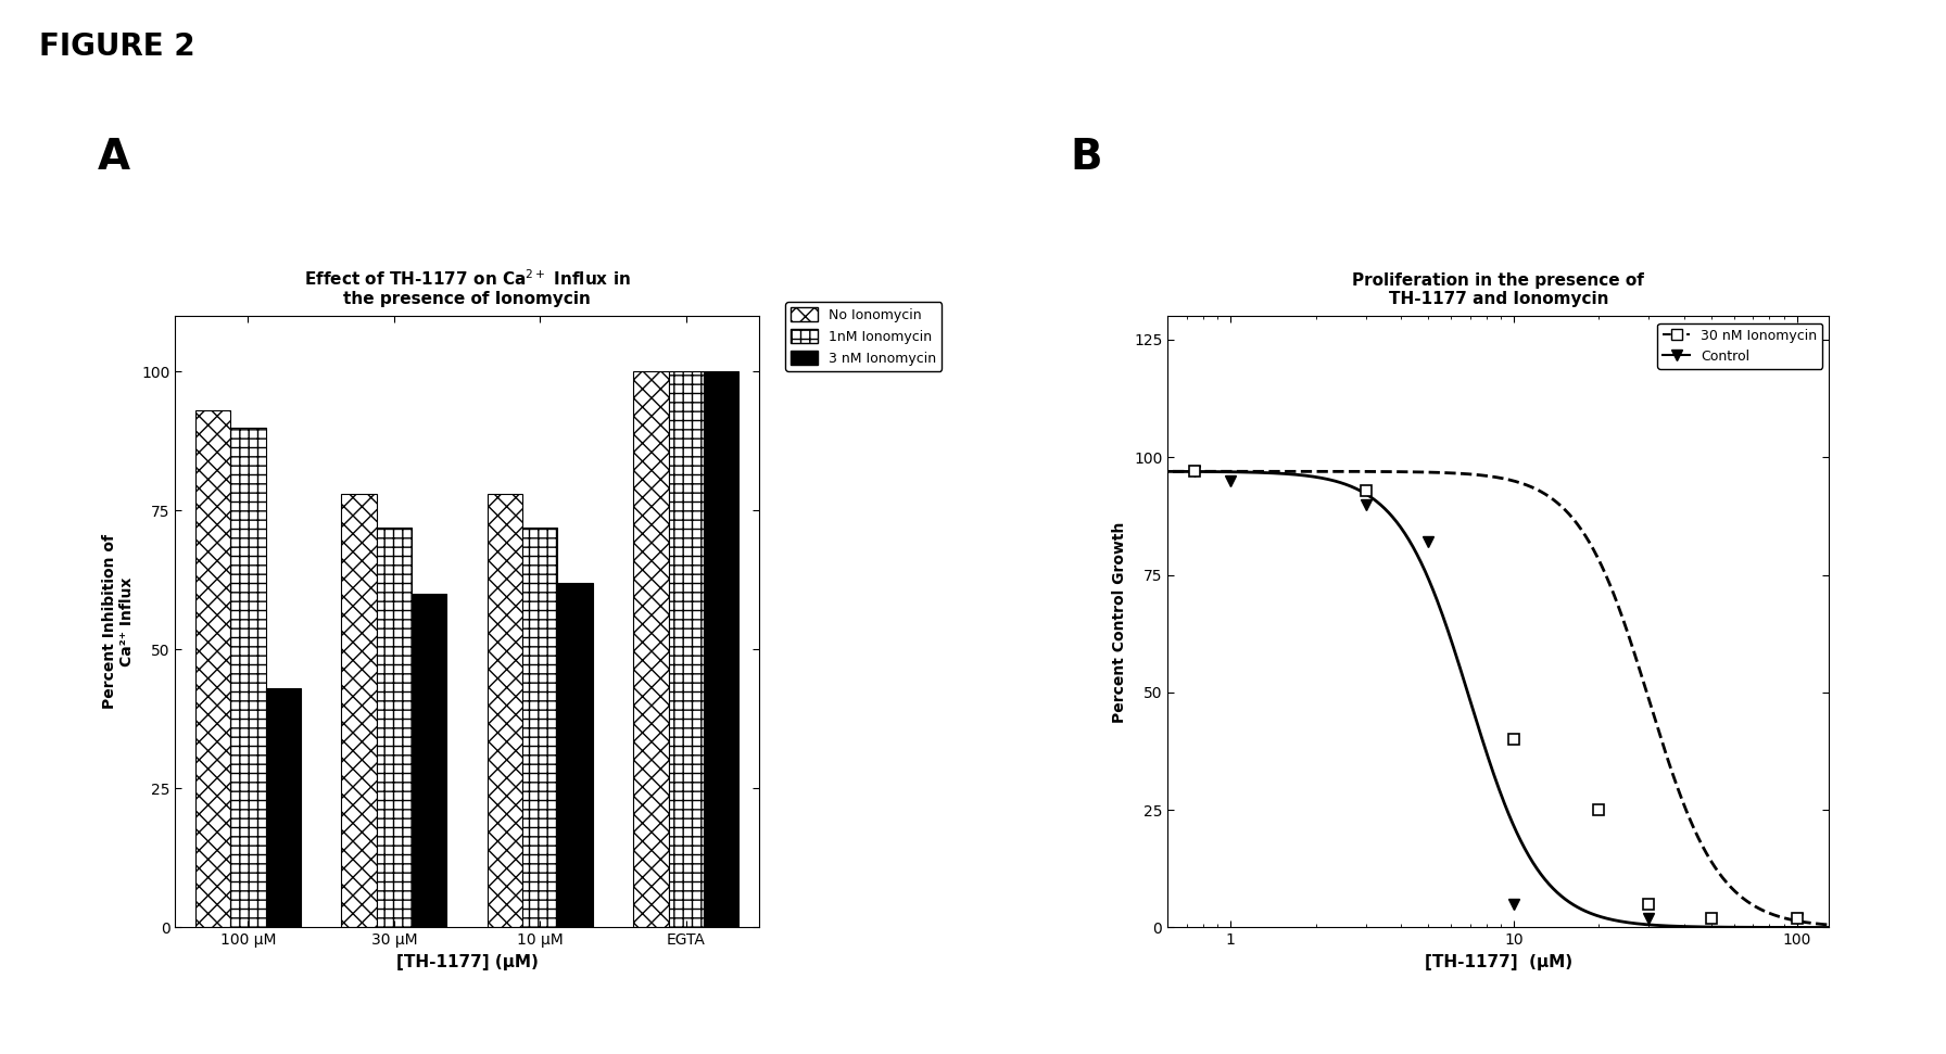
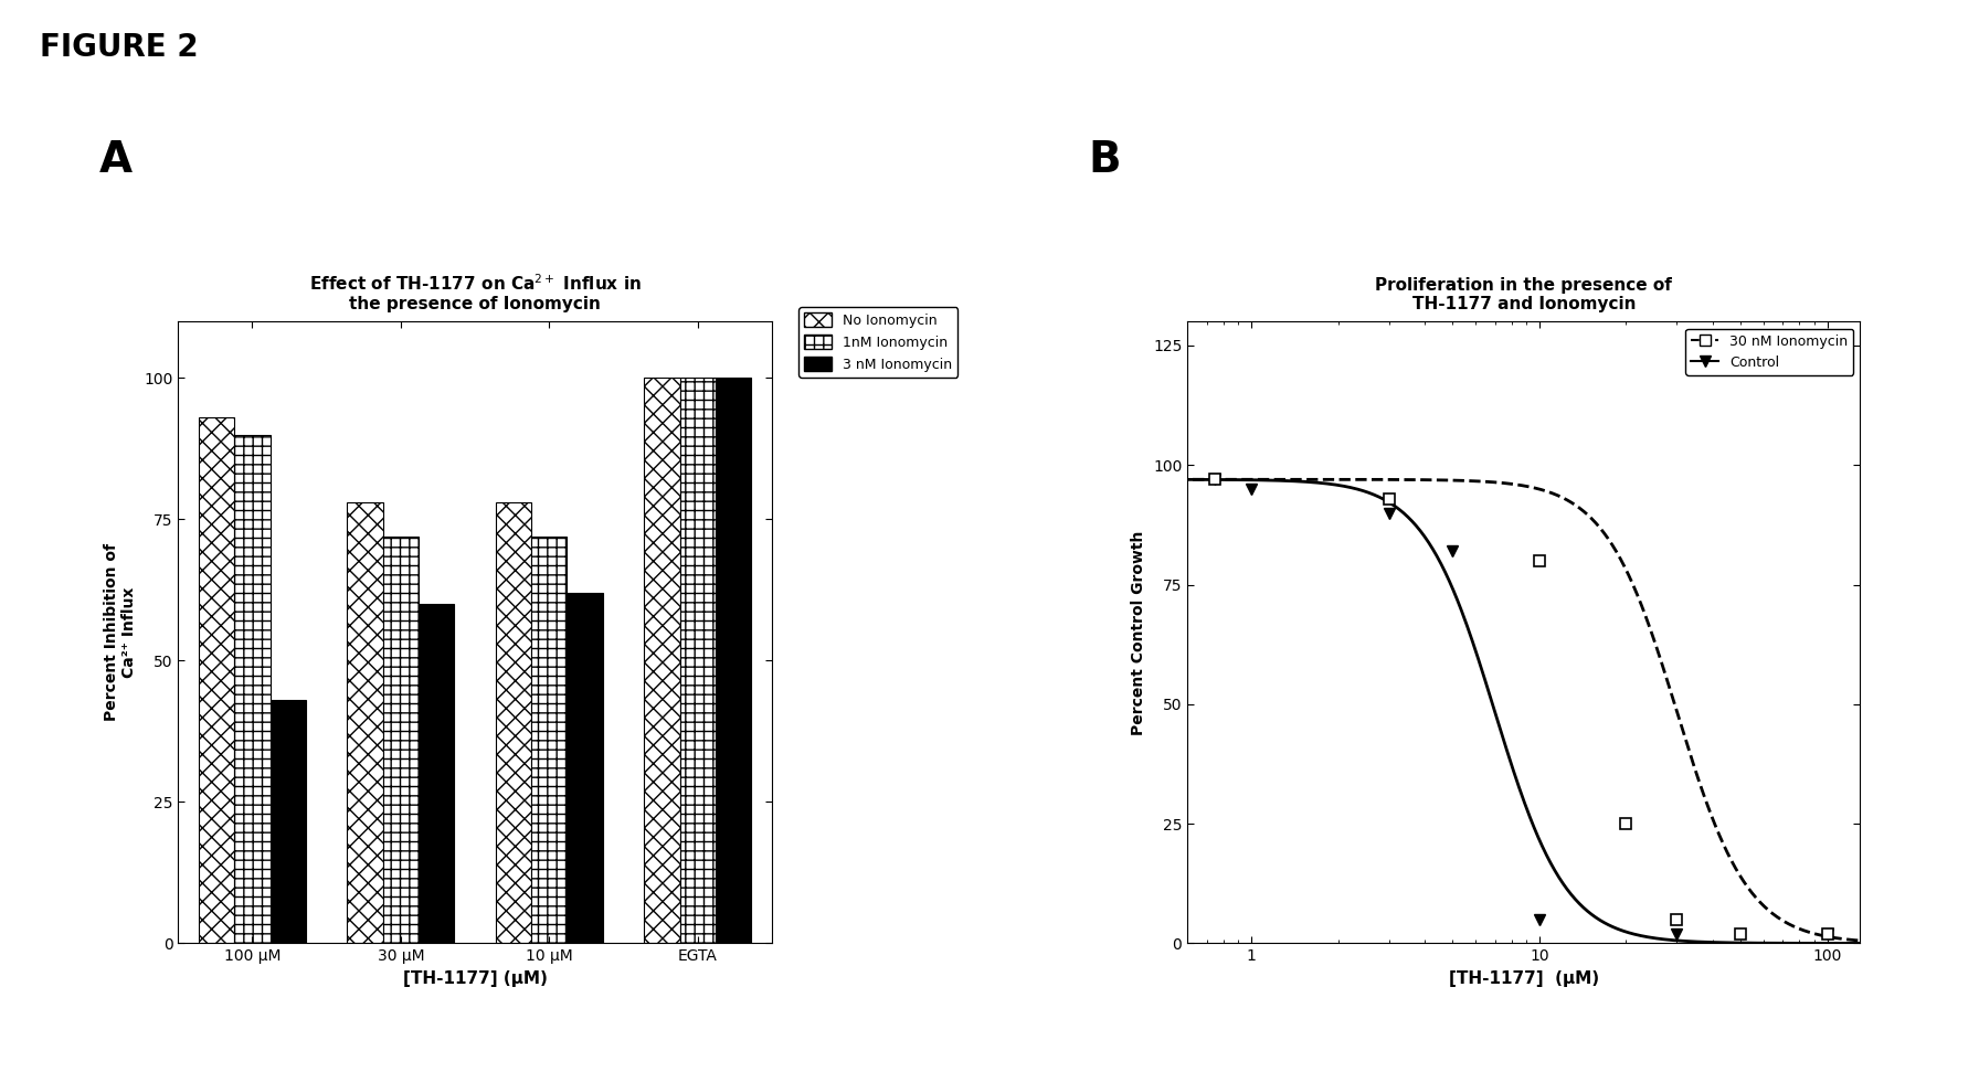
Proliferation in the presence of TH-1177 and Ionomycin/30 nM Ionomycin/10: 40 -> 80
